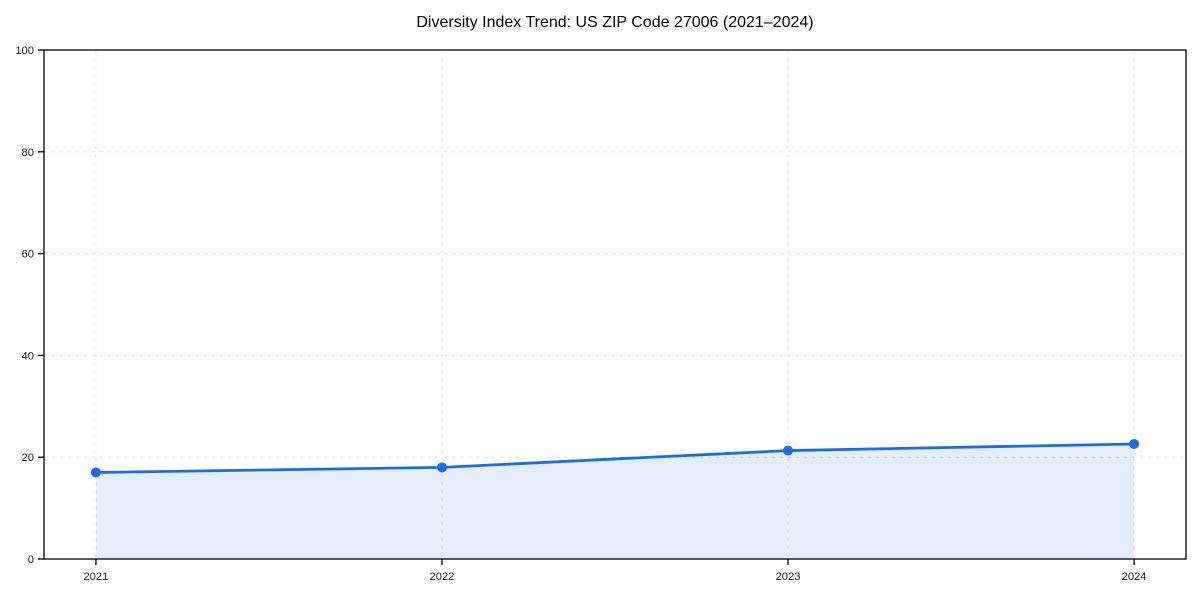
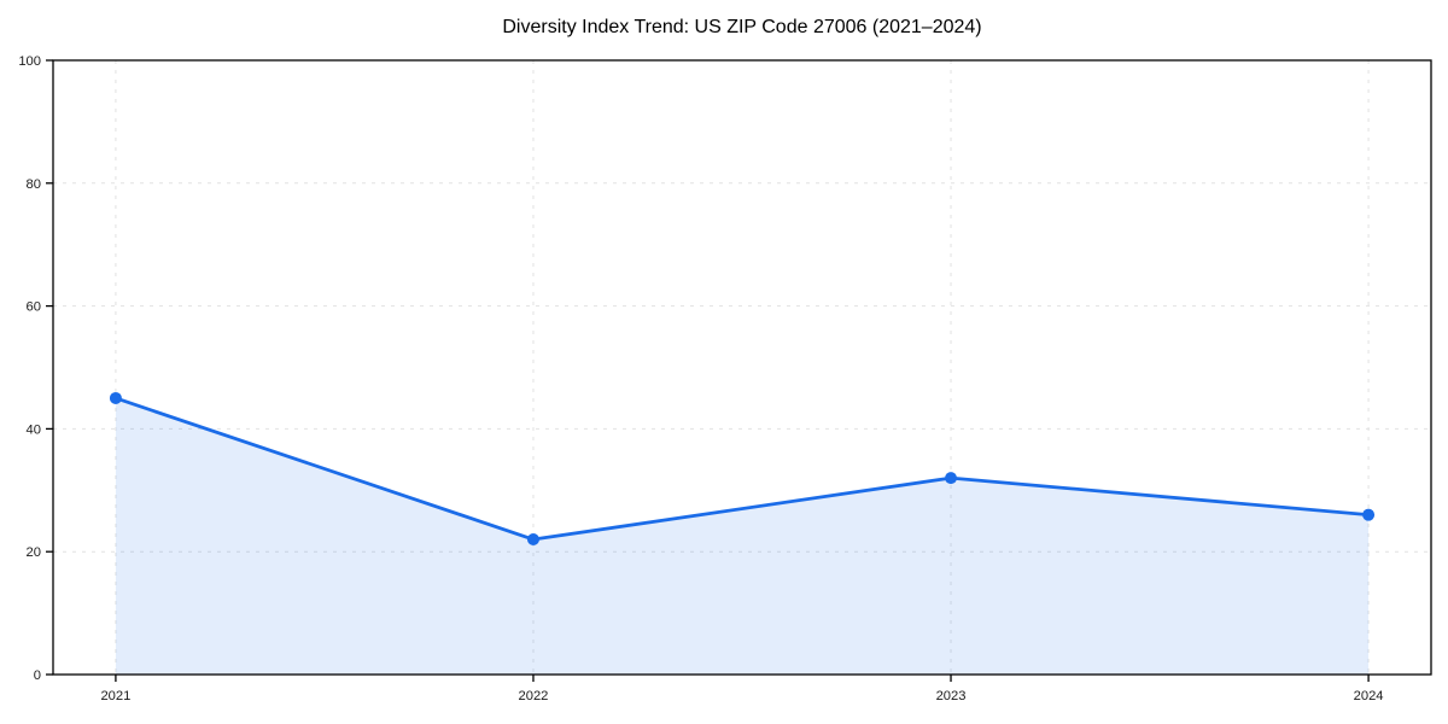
2021: 17 -> 45
2022: 18 -> 22
2023: 21 -> 32
2024: 23 -> 26
